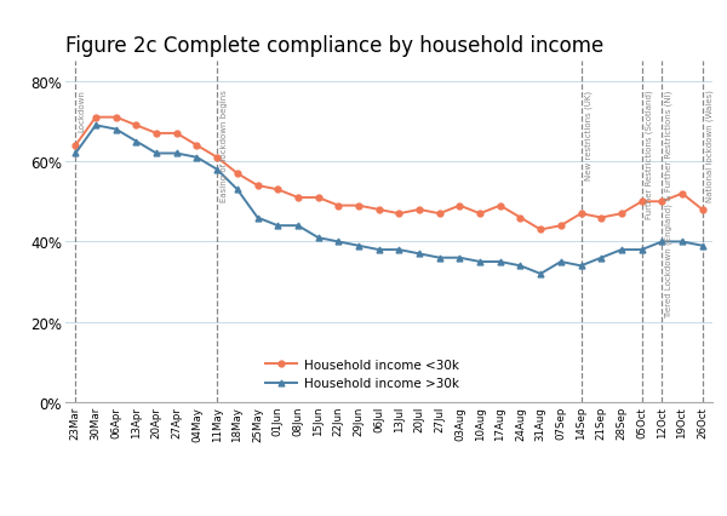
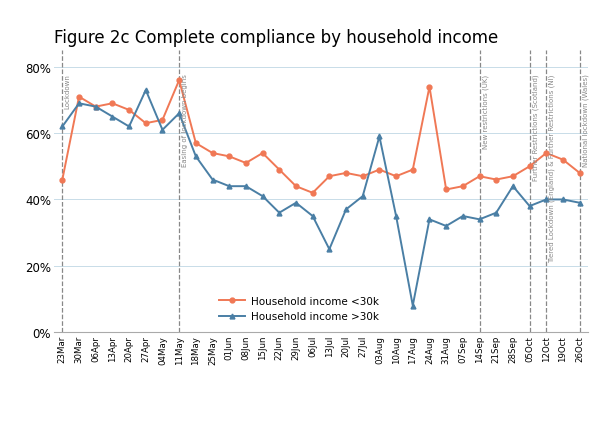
Household income <30k/23Mar: 64% -> 46%
Household income <30k/06Apr: 71% -> 68%
Household income <30k/27Apr: 67% -> 63%
Household income >30k/27Apr: 62% -> 73%
Household income <30k/11May: 61% -> 76%
Household income >30k/11May: 58% -> 66%
Household income <30k/15Jun: 51% -> 54%
Household income >30k/22Jun: 40% -> 36%
Household income <30k/29Jun: 49% -> 44%
Household income <30k/06Jul: 48% -> 42%
Household income >30k/06Jul: 38% -> 35%
Household income >30k/13Jul: 38% -> 25%
Household income >30k/27Jul: 36% -> 41%
Household income >30k/03Aug: 36% -> 59%
Household income >30k/17Aug: 35% -> 8%
Household income <30k/24Aug: 46% -> 74%
Household income >30k/28Sep: 38% -> 44%
Household income <30k/12Oct: 50% -> 54%
